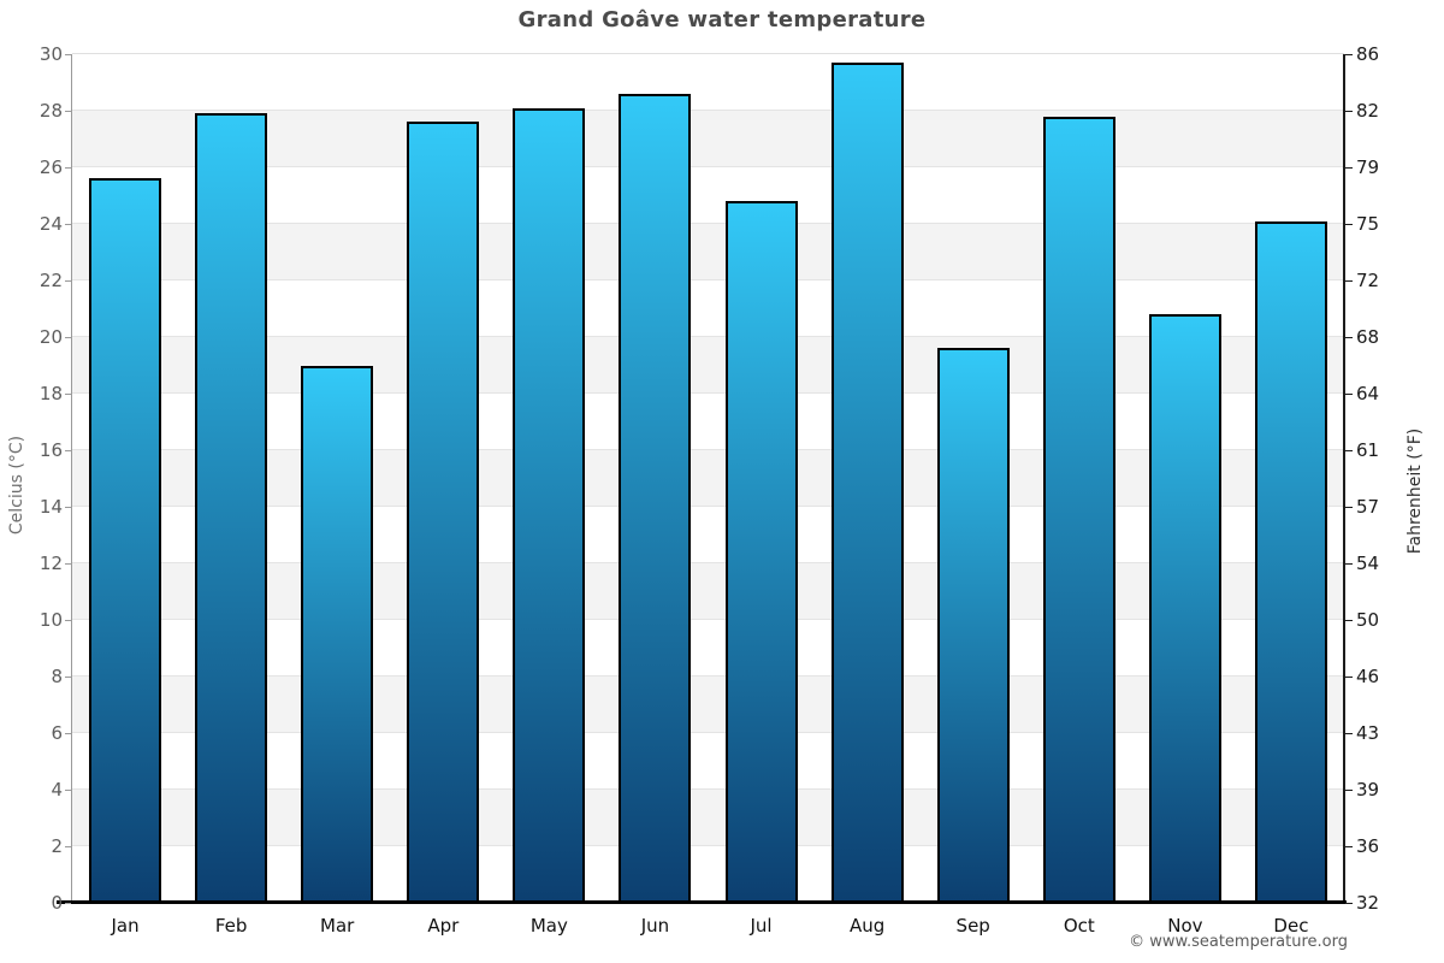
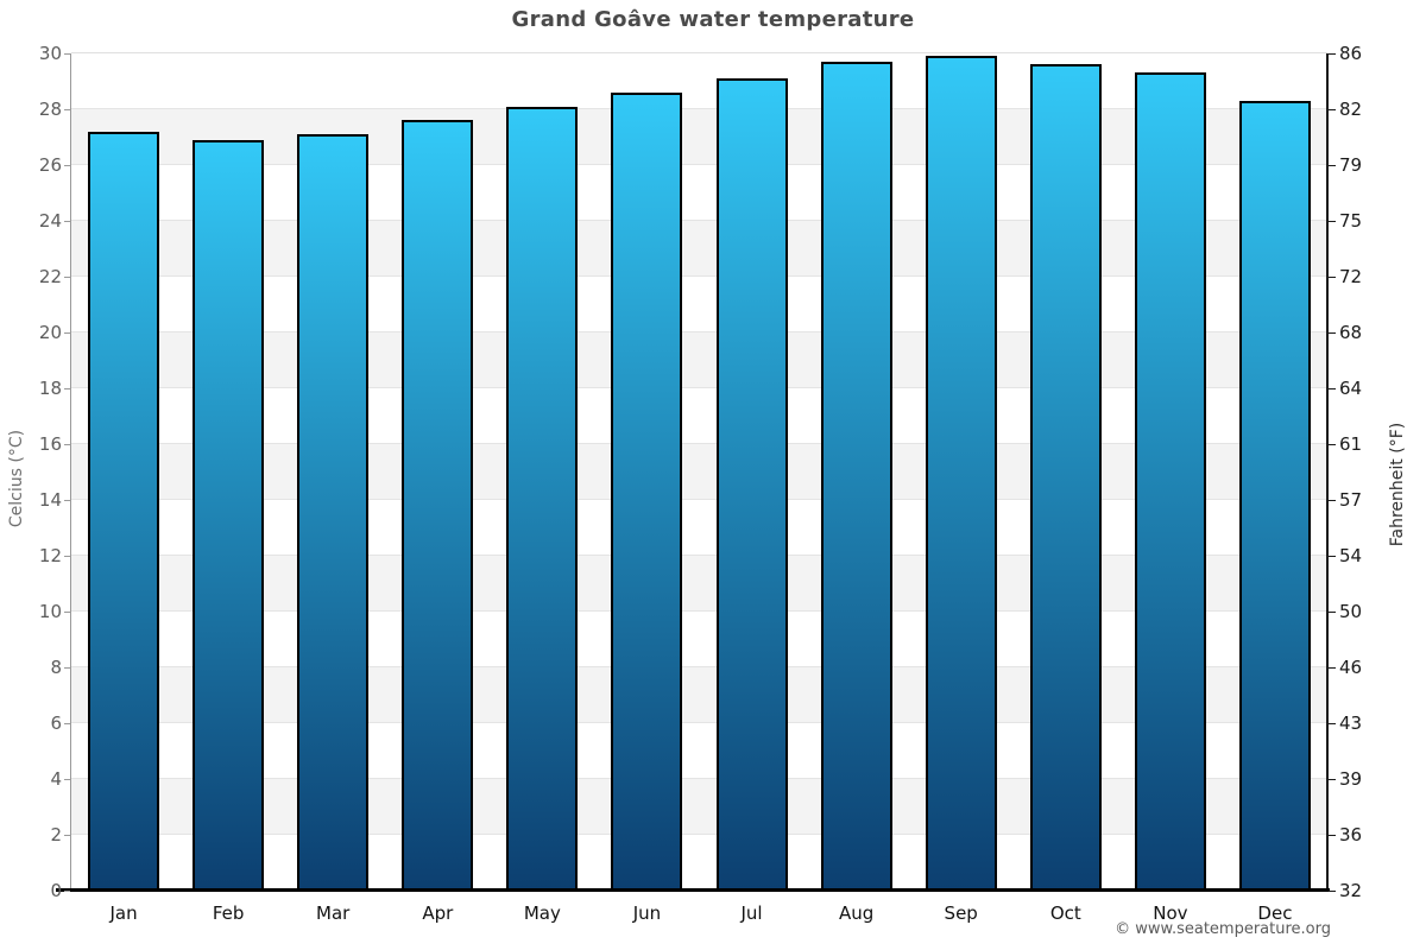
Jan: 25.6 -> 27.2
Feb: 27.9 -> 26.9
Mar: 19.0 -> 27.1
Jul: 24.8 -> 29.1
Sep: 19.6 -> 29.9
Oct: 27.8 -> 29.6
Nov: 20.8 -> 29.3
Dec: 24.1 -> 28.3
